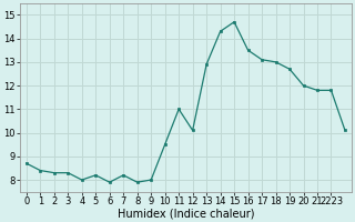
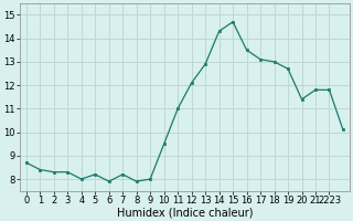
12: 10.1 -> 12.1
20: 12.0 -> 11.4
